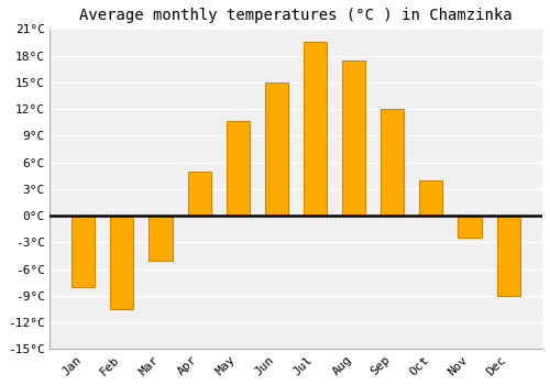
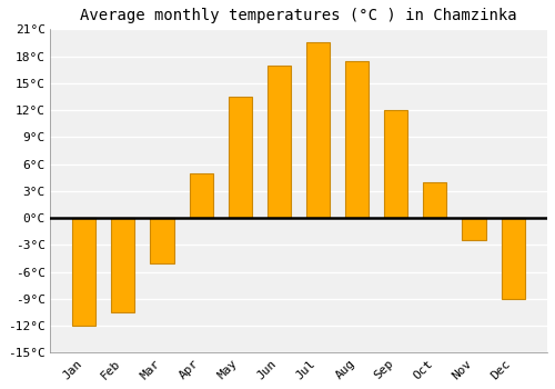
Jan: -8.0°C -> -12.0°C
May: 10.6°C -> 13.5°C
Jun: 15.0°C -> 17.0°C
